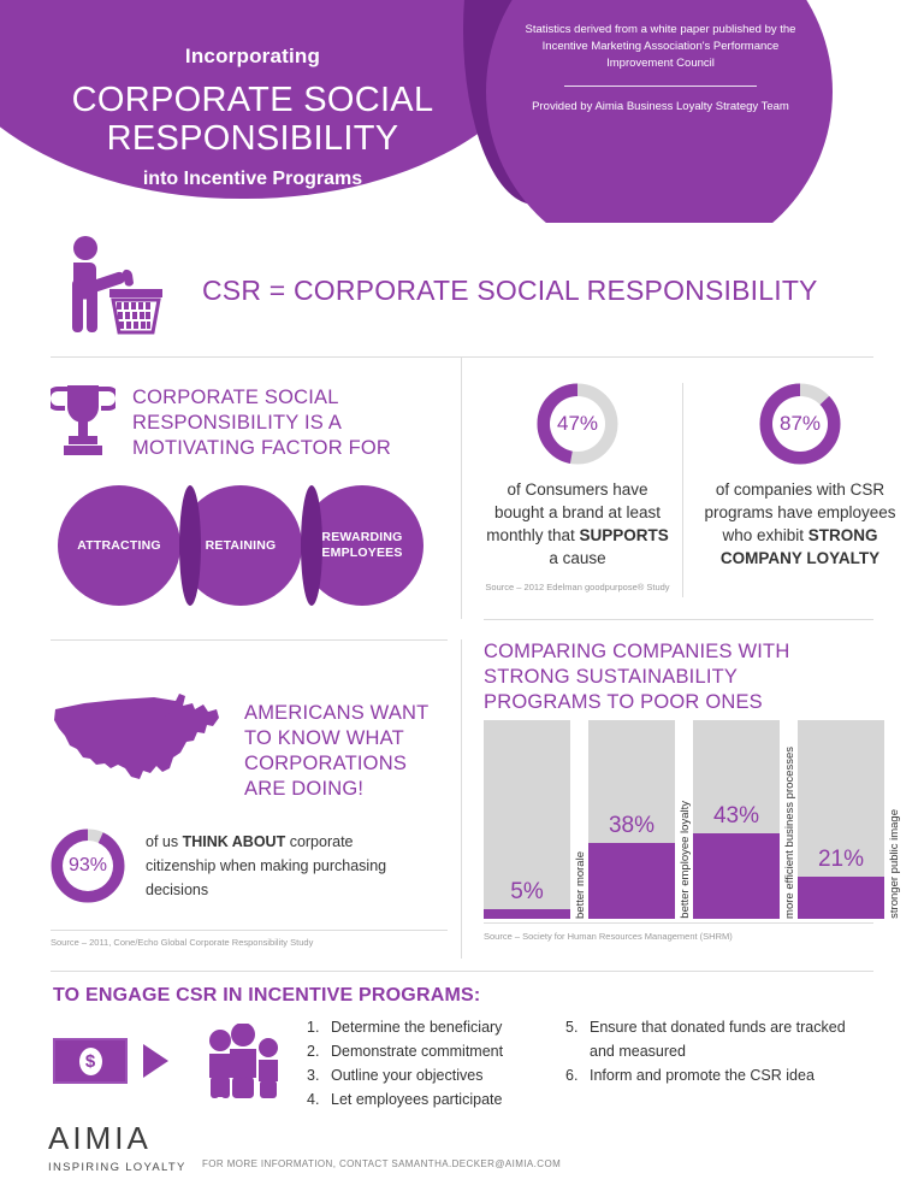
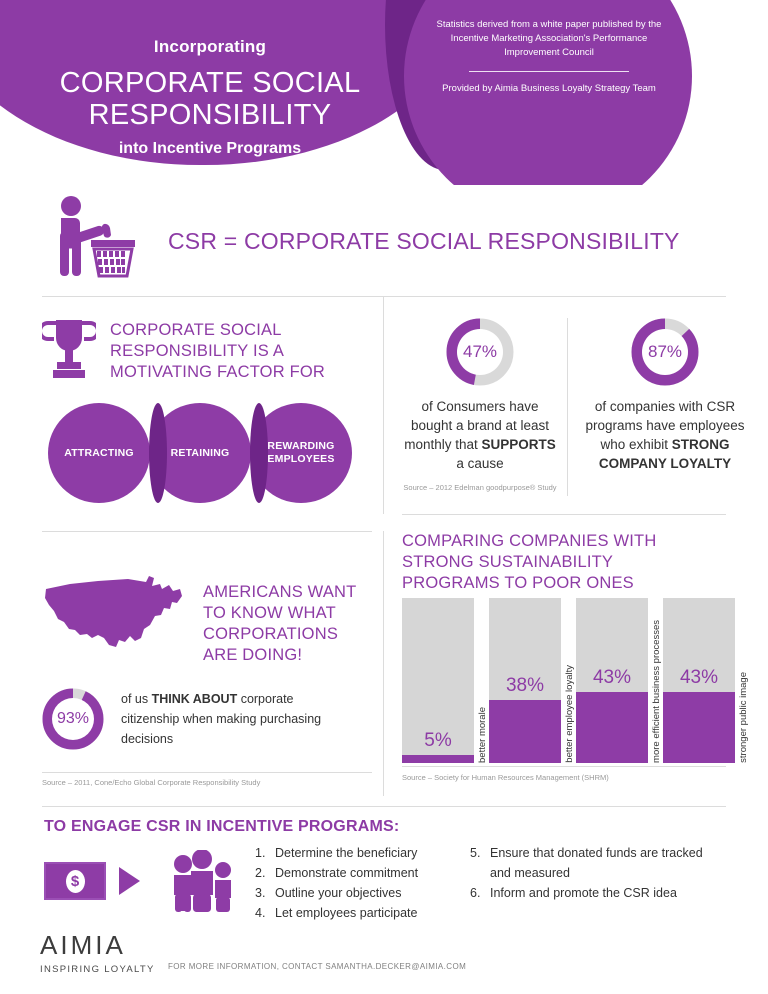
stronger public image: 21% -> 43%
